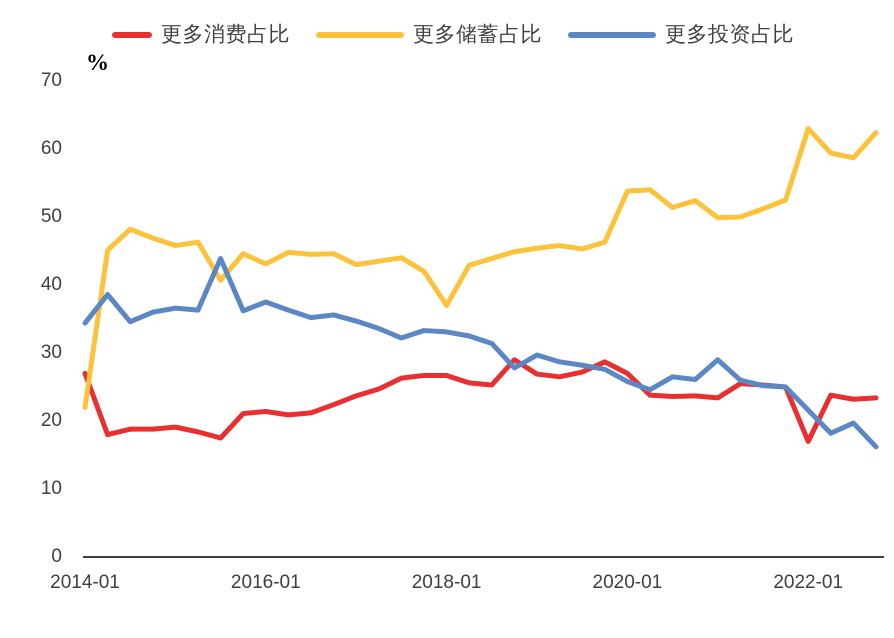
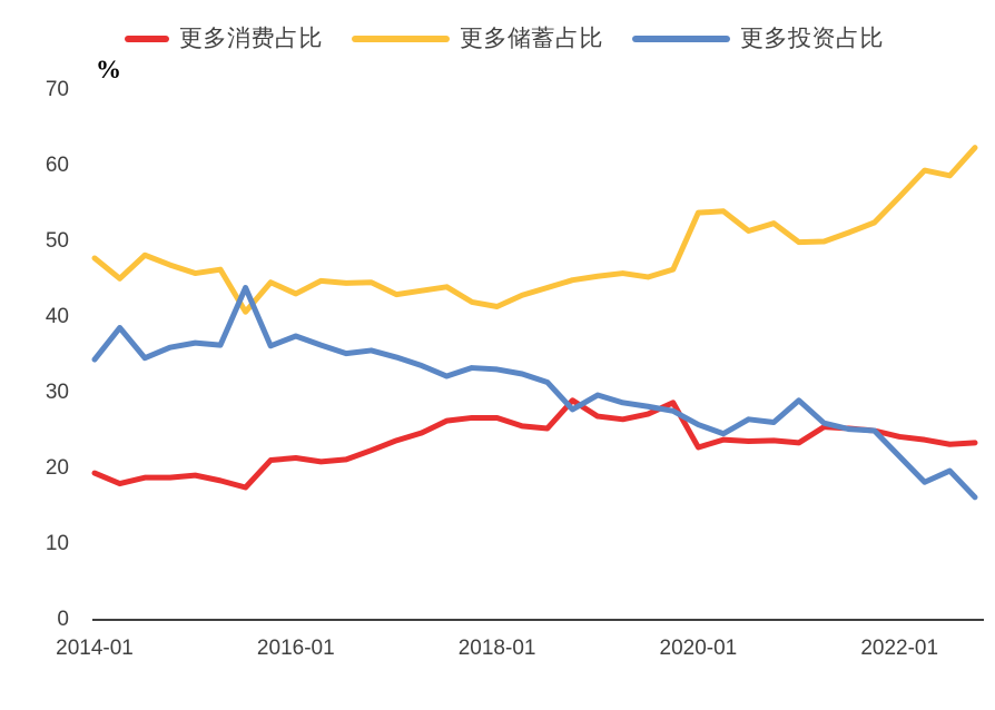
更多消费占比/2014-01: 27 -> 19
更多储蓄占比/2014-01: 22 -> 48
更多储蓄占比/2018-01: 37 -> 41
更多消费占比/2020-01: 27 -> 23
更多消费占比/2022-01: 17 -> 24
更多储蓄占比/2022-01: 63 -> 56
